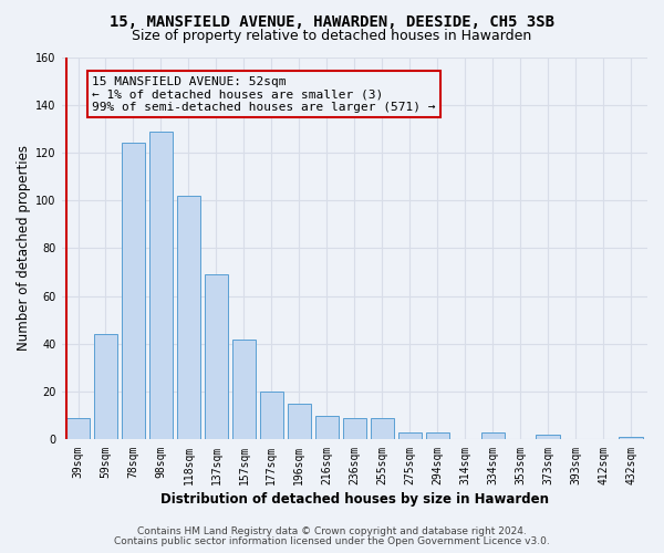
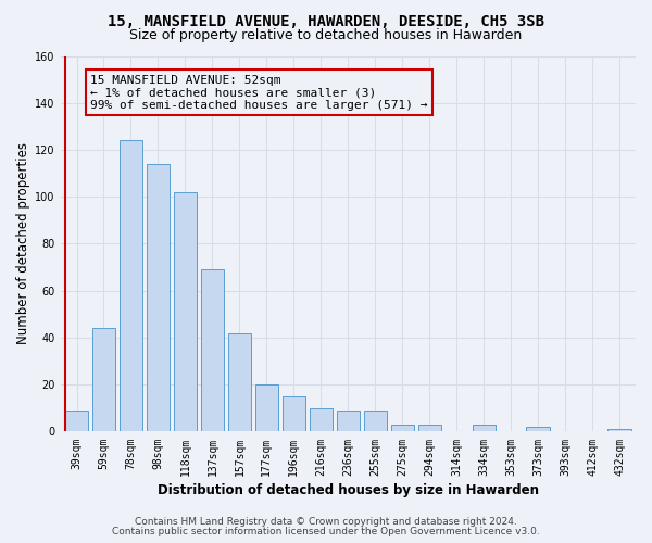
98sqm: 129 -> 114
